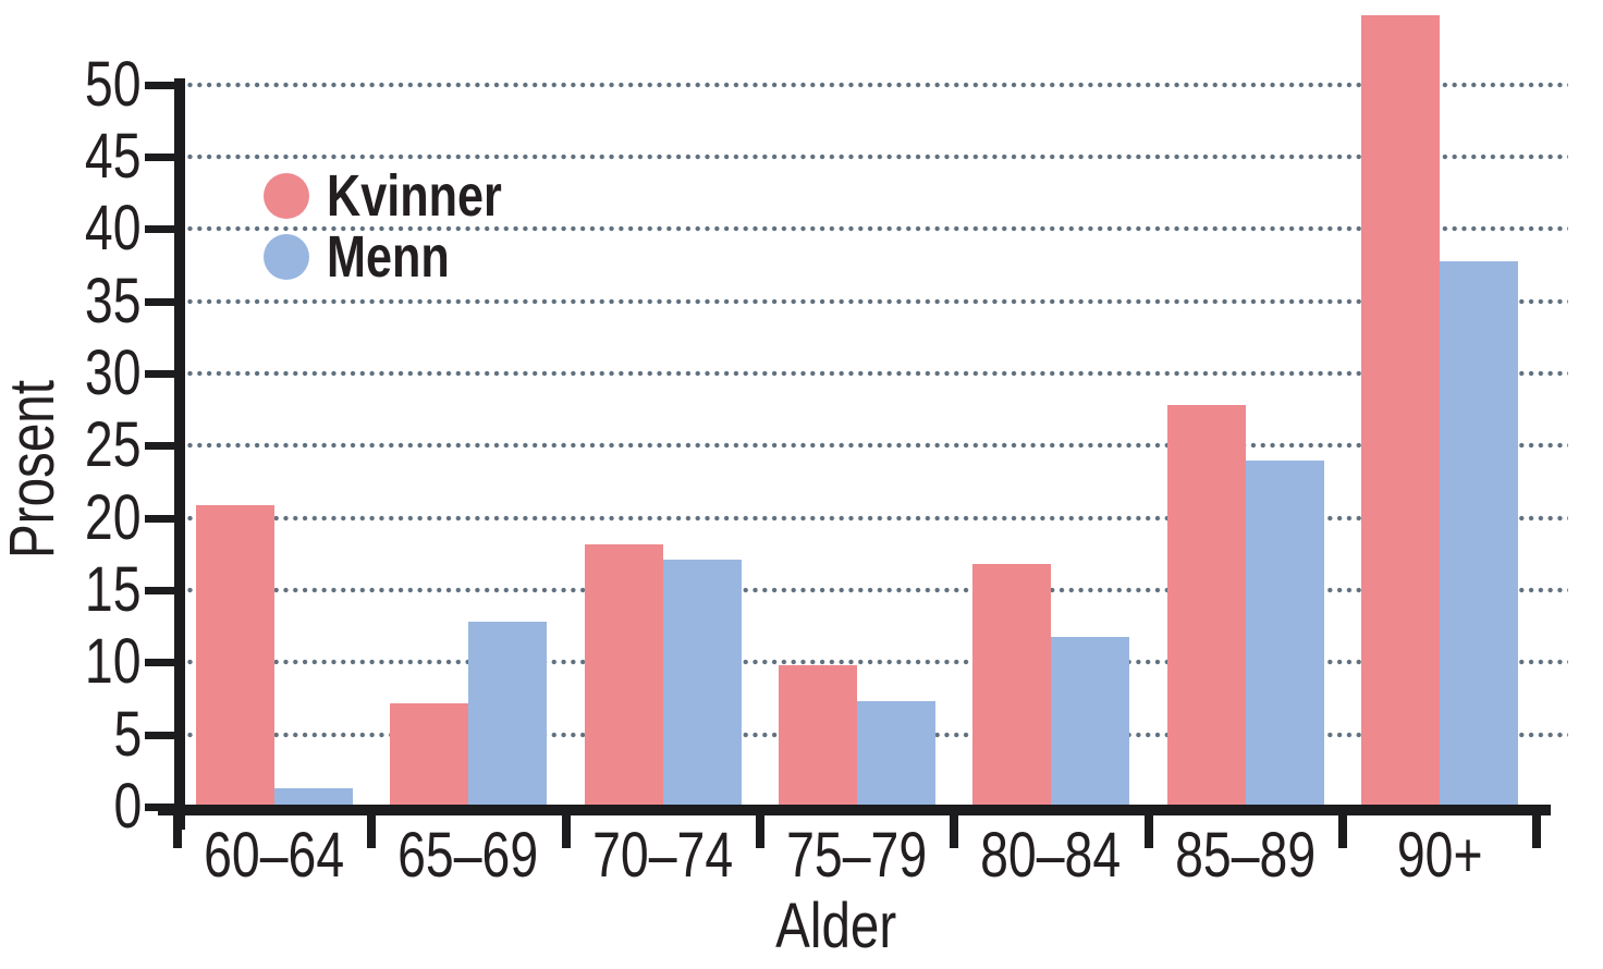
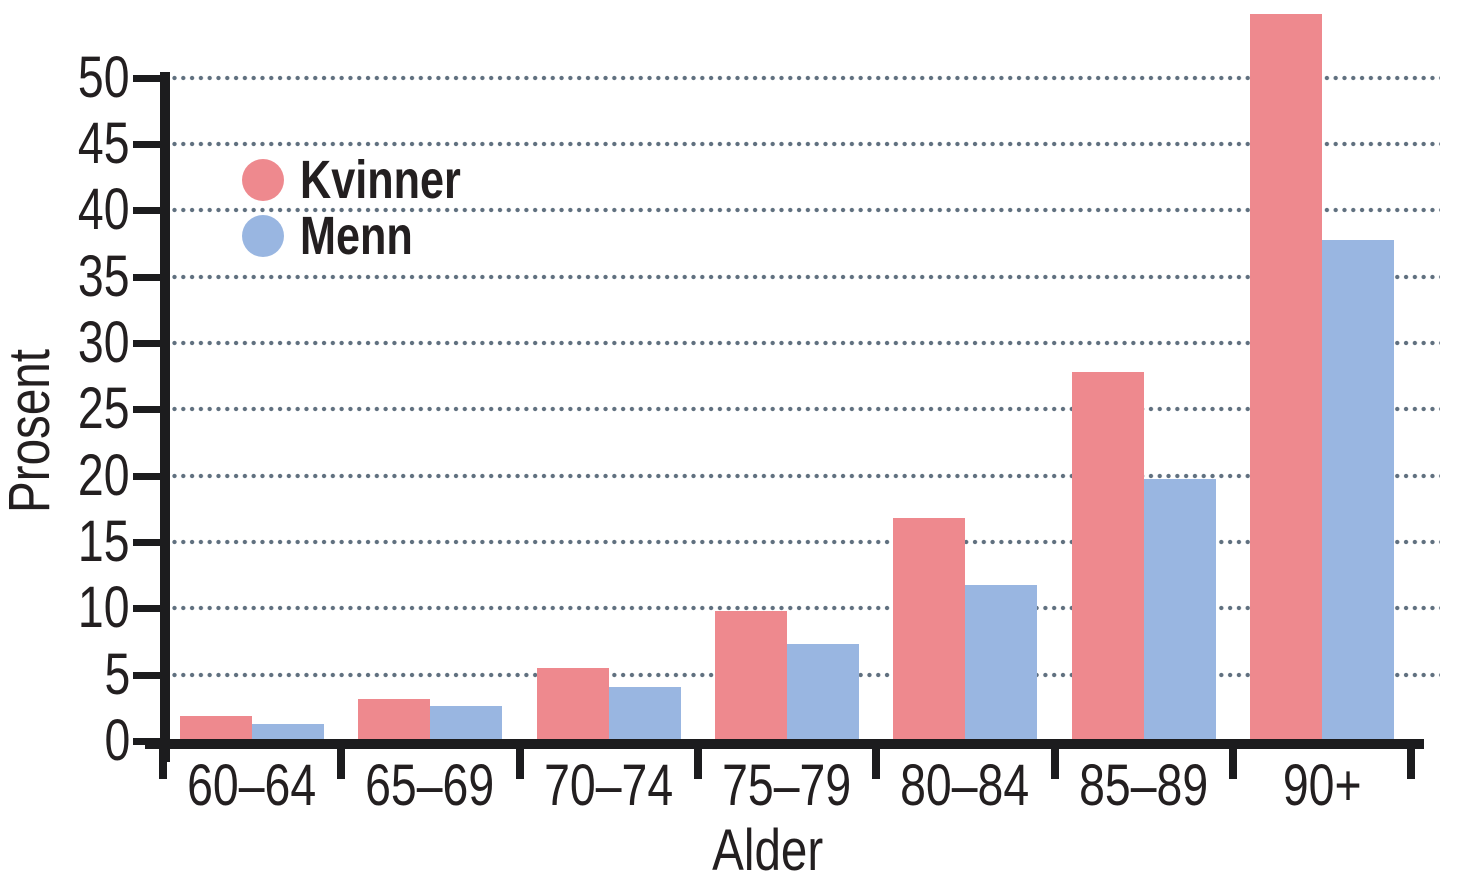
Kvinner/60–64: 21.1 -> 2.1
Kvinner/65–69: 7.4 -> 3.4
Menn/65–69: 13.0 -> 2.9
Kvinner/70–74: 18.4 -> 5.7
Menn/70–74: 17.3 -> 4.3
Menn/85–89: 24.2 -> 20.0
